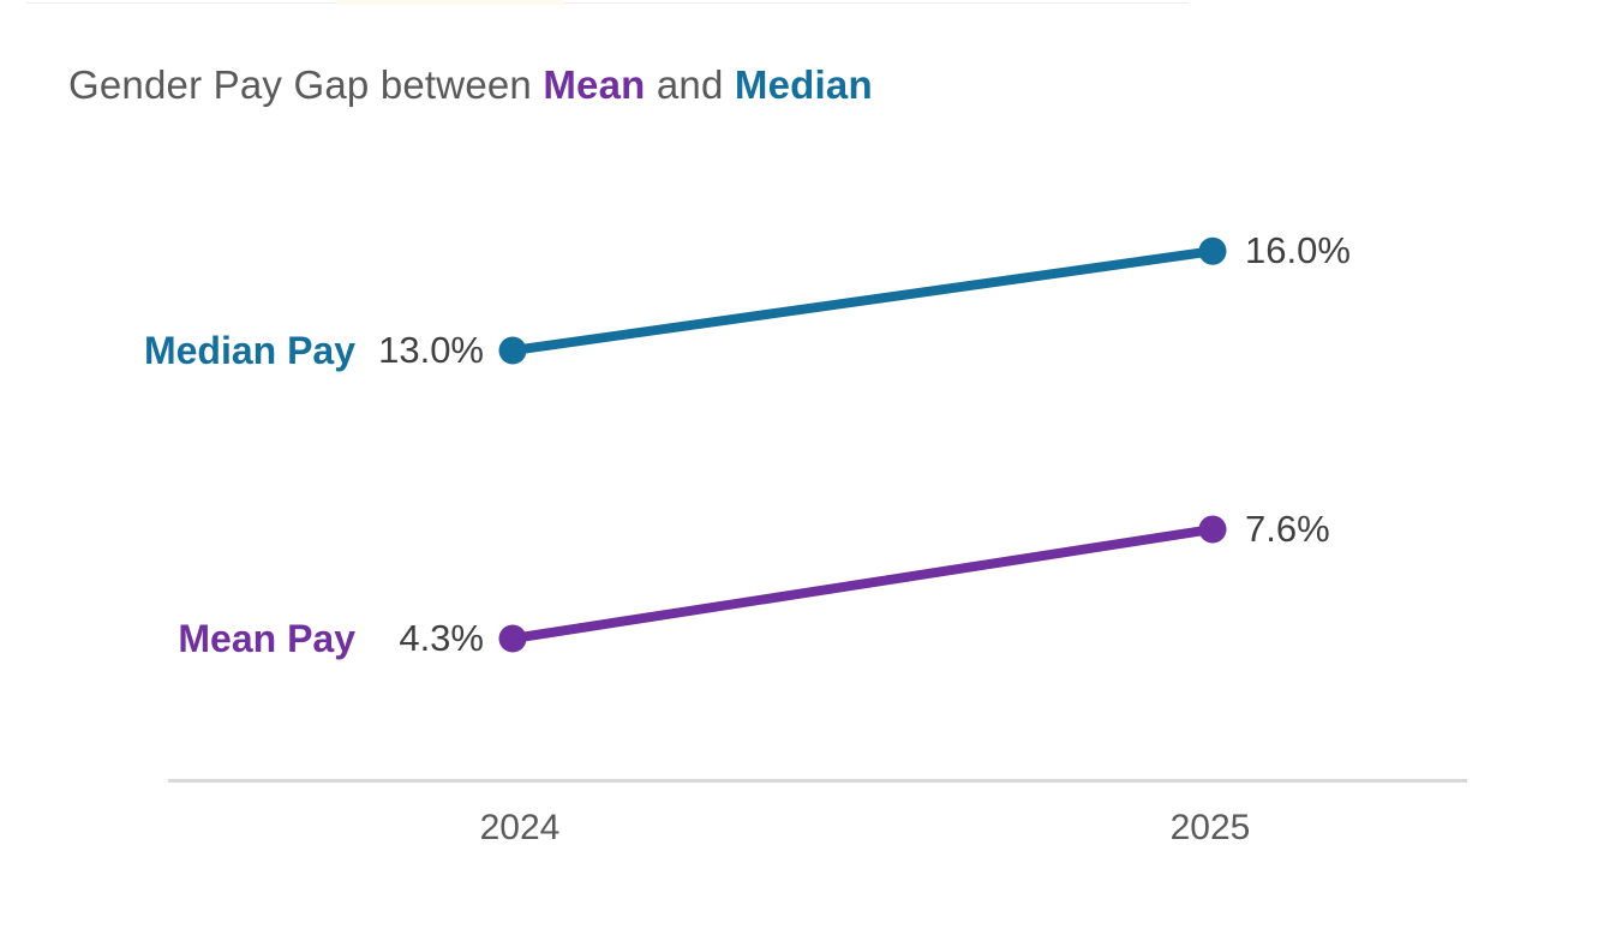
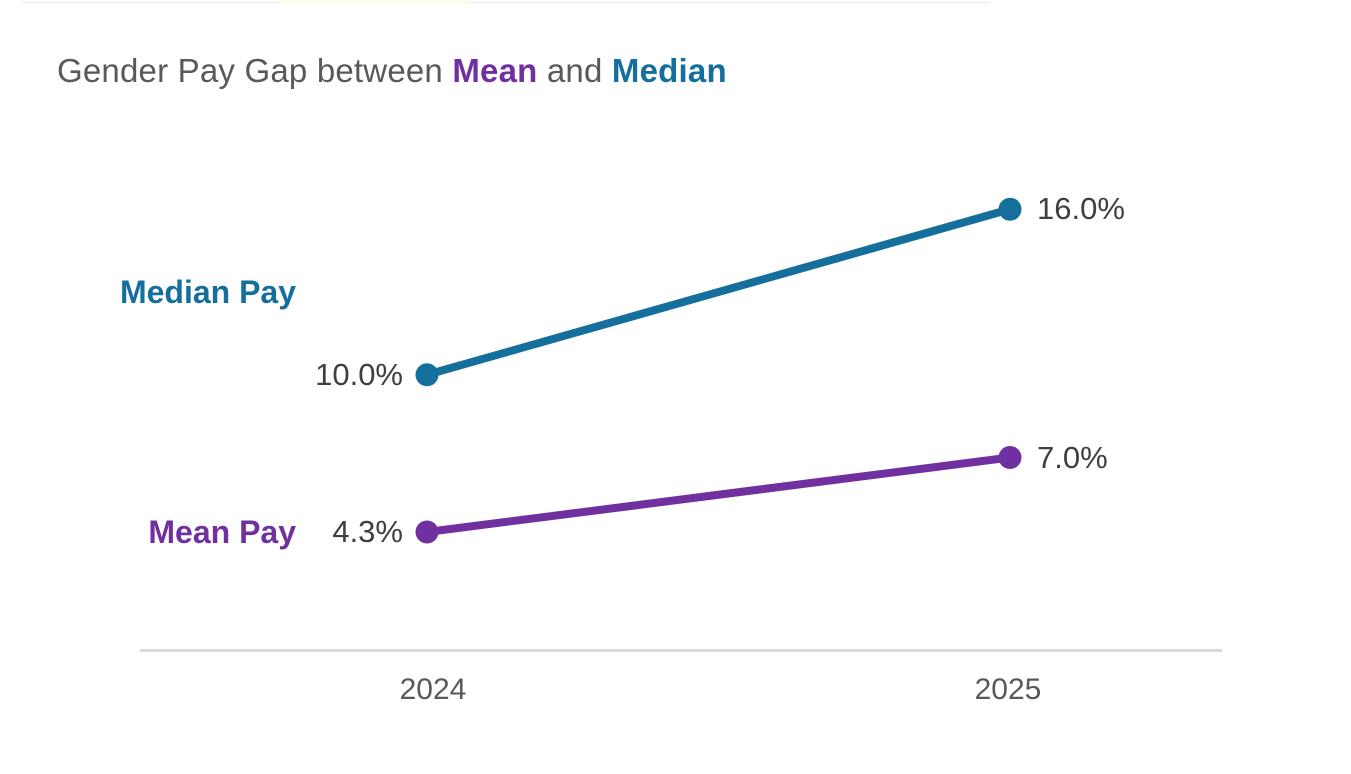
Median Pay/2024: 13.0% -> 10.0%
Mean Pay/2025: 7.6% -> 7.0%
